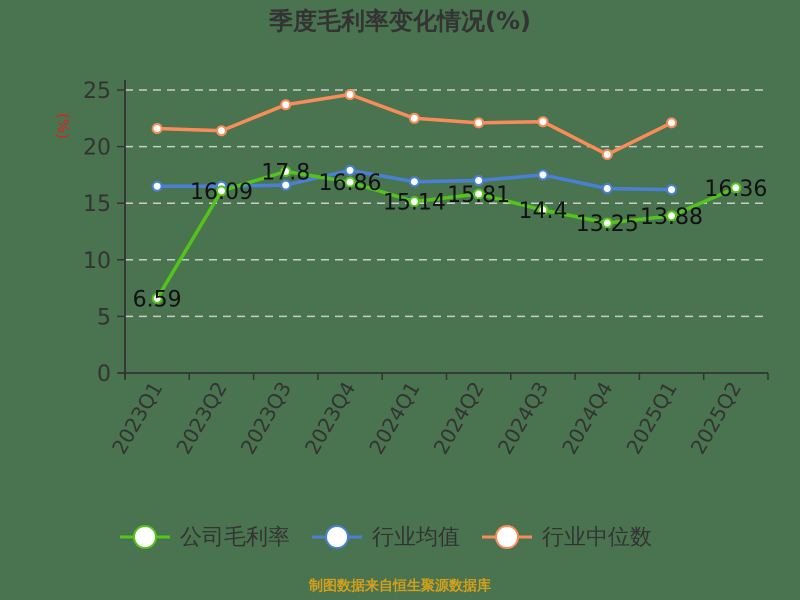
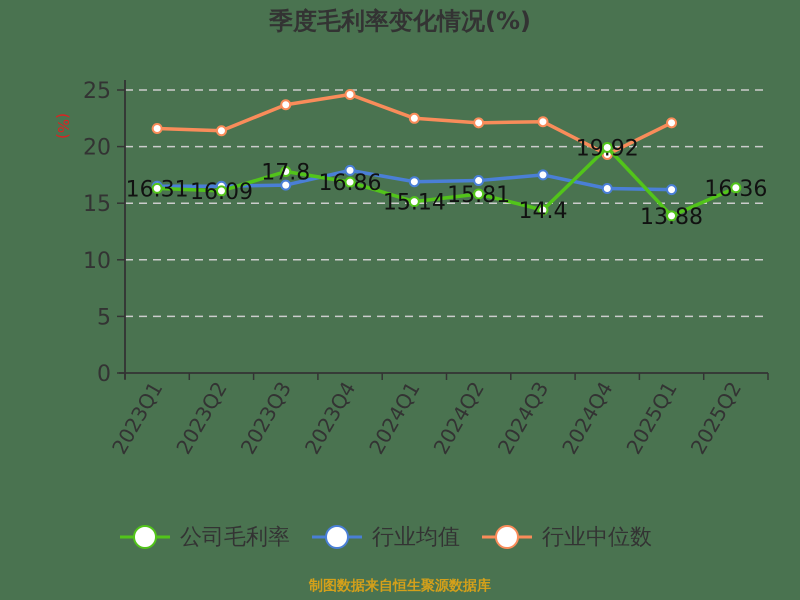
公司毛利率/2023Q1: 6.59 -> 16.31
公司毛利率/2024Q4: 13.25 -> 19.92
